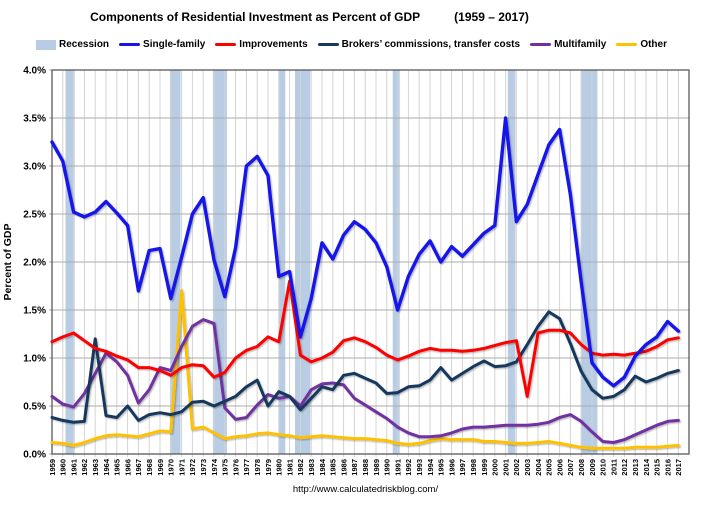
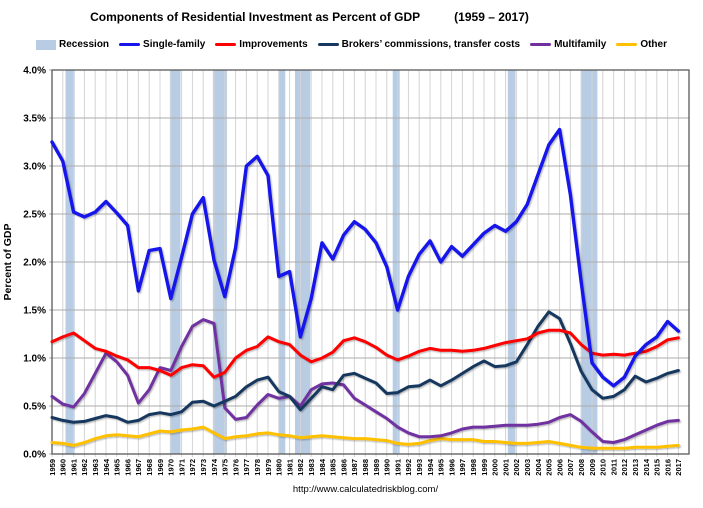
Brokers’ commissions, transfer costs/1963: 1.2% -> 0.4%
Brokers’ commissions, transfer costs/1966: 0.5% -> 0.3%
Other/1971: 1.7% -> 0.2%
Brokers’ commissions, transfer costs/1979: 0.5% -> 0.8%
Improvements/1981: 1.8% -> 1.1%
Brokers’ commissions, transfer costs/1995: 0.9% -> 0.7%
Single-family/2001: 3.5% -> 2.3%
Improvements/2003: 0.6% -> 1.2%
